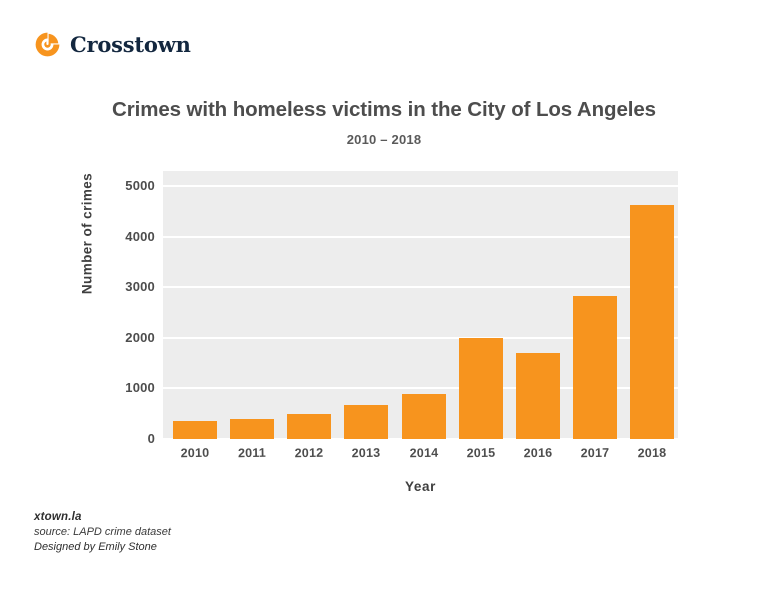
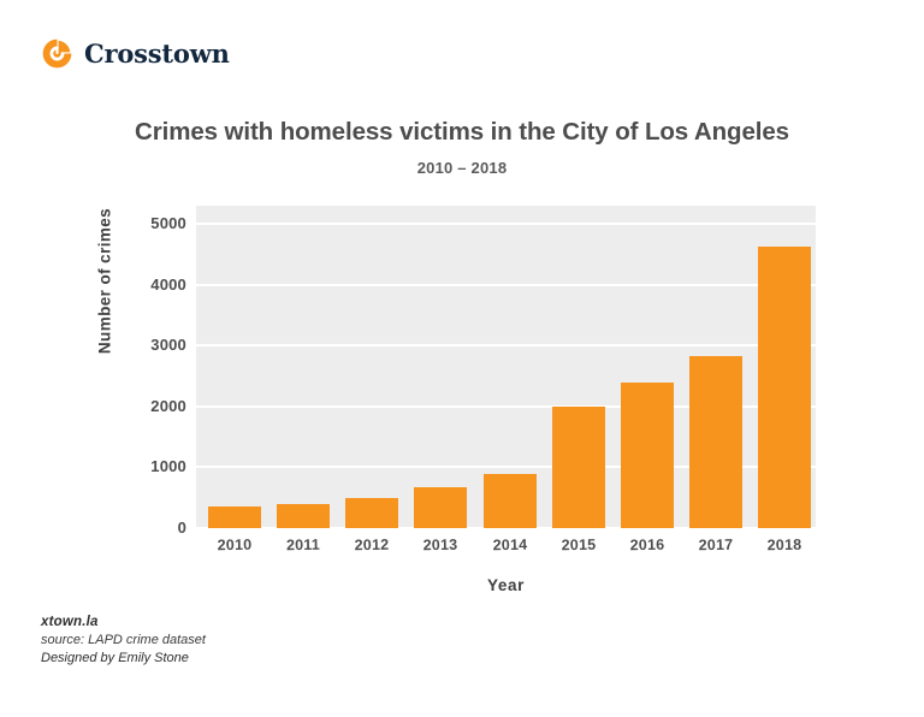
2016: 1700 -> 2400
